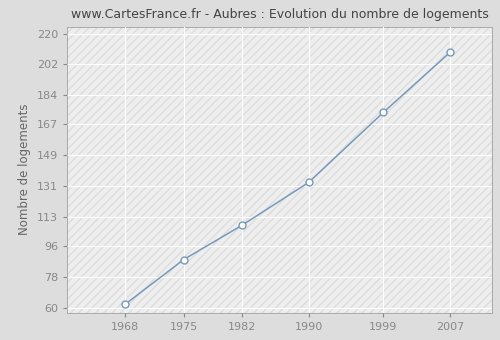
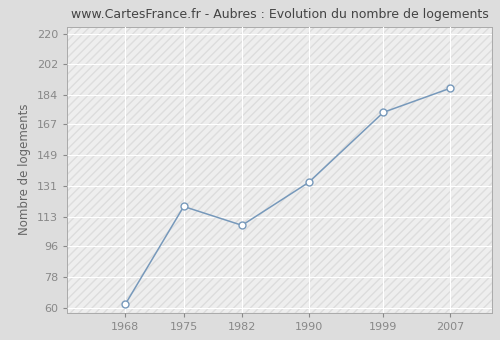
1975: 88 -> 119
2007: 209 -> 188
